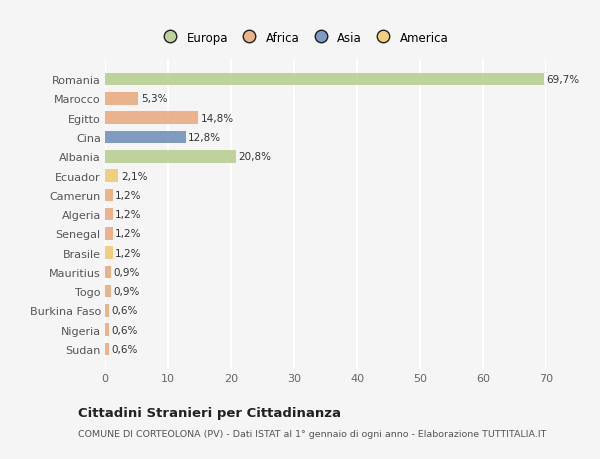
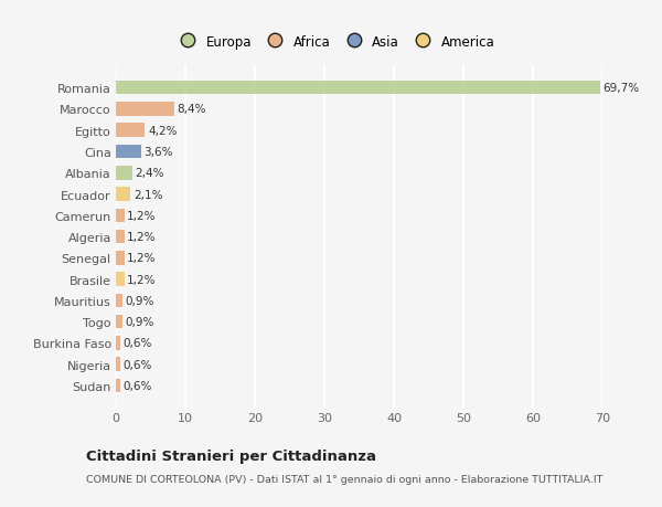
Marocco: 5,3% -> 8,4%
Egitto: 14,8% -> 4,2%
Cina: 12,8% -> 3,6%
Albania: 20,8% -> 2,4%
